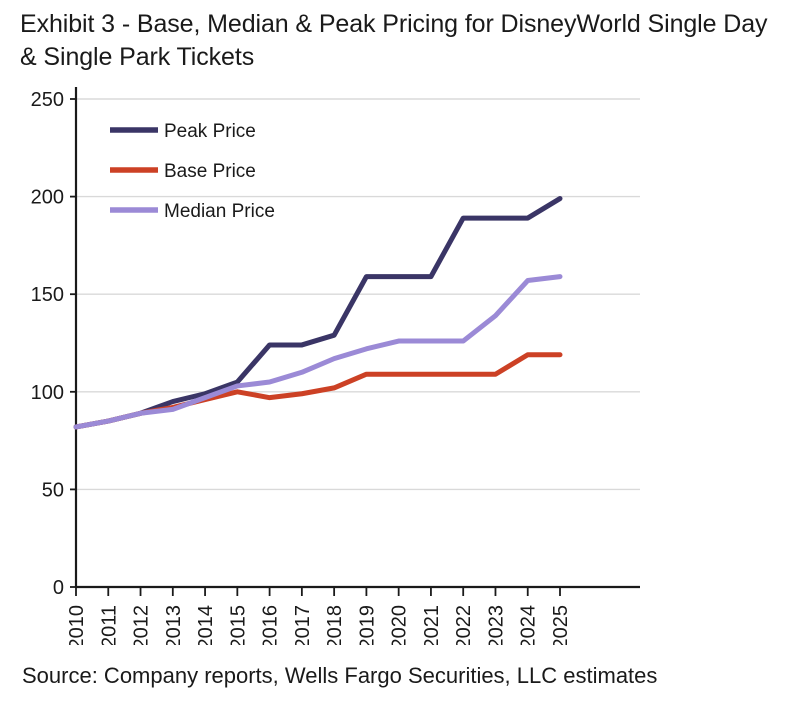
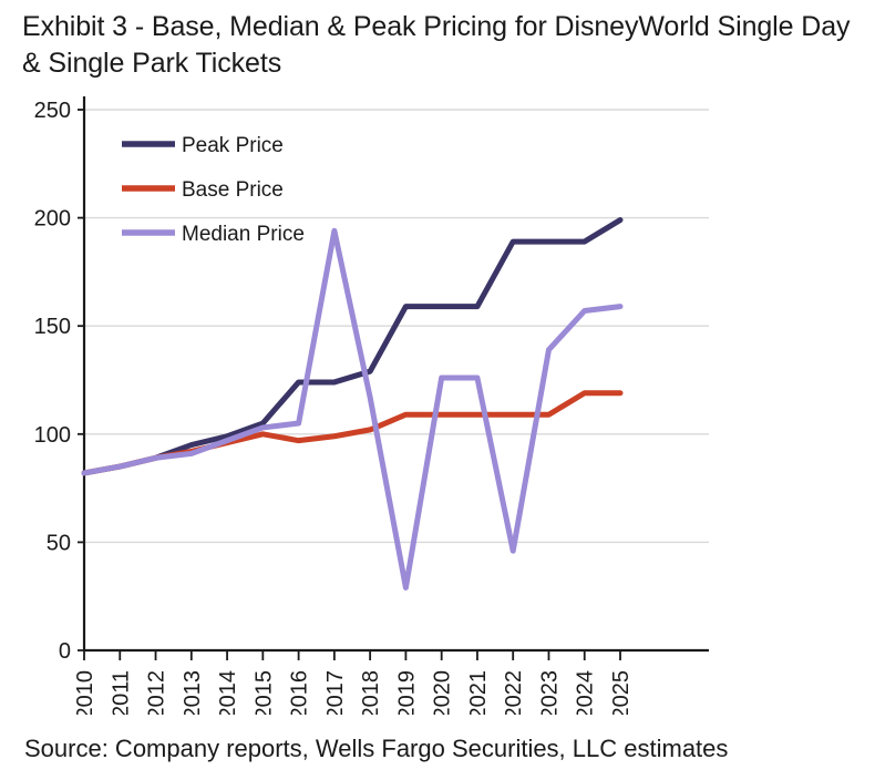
Median Price/2017: 110 -> 194
Median Price/2019: 122 -> 29
Median Price/2022: 126 -> 46
